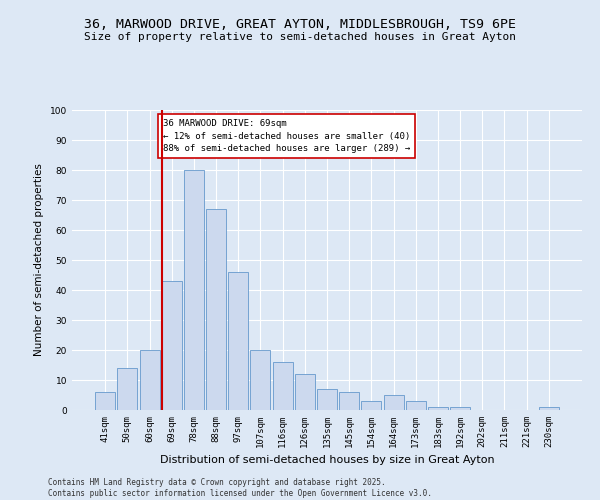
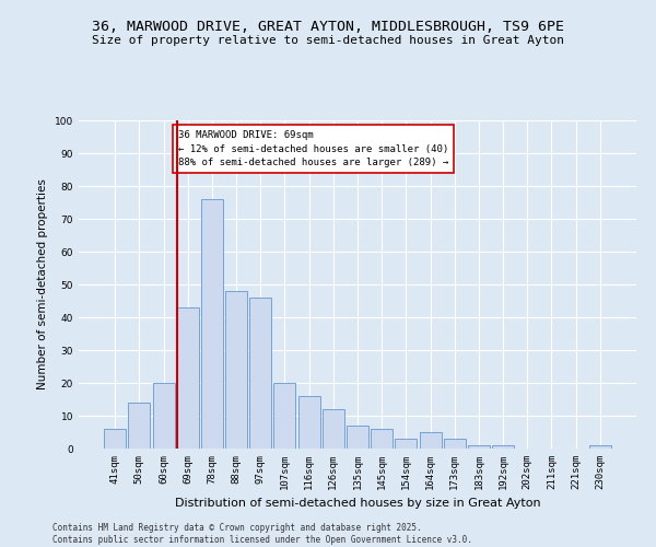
78sqm: 80 -> 76
88sqm: 67 -> 48
